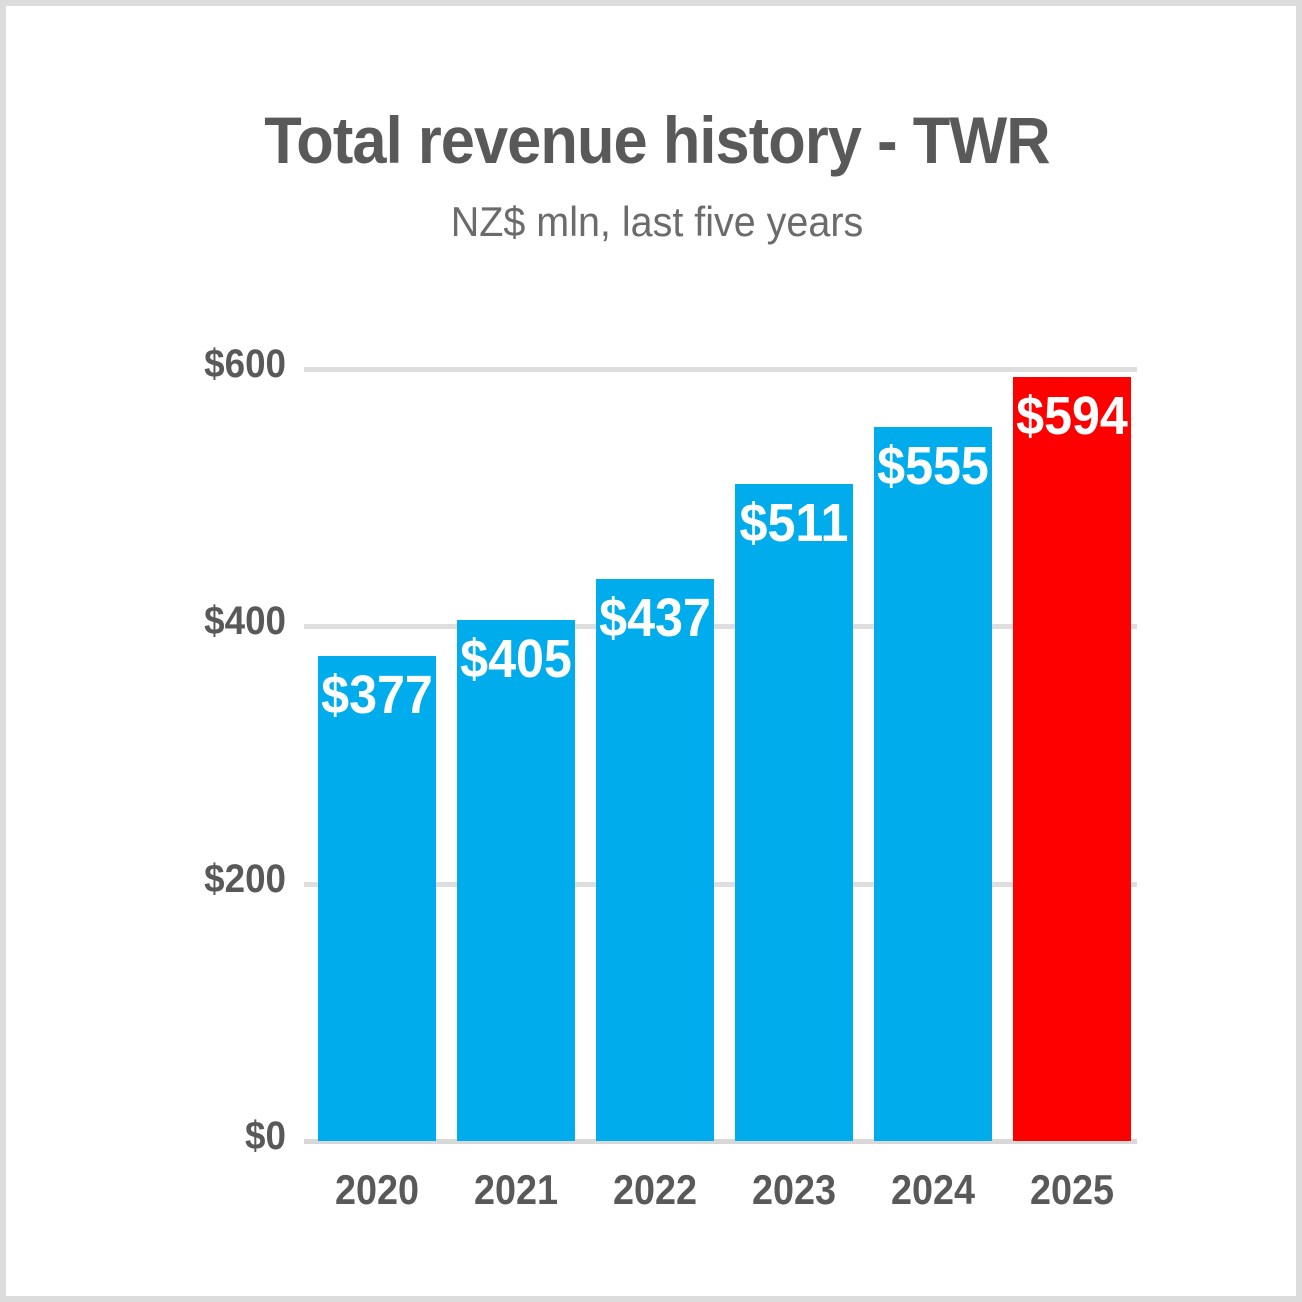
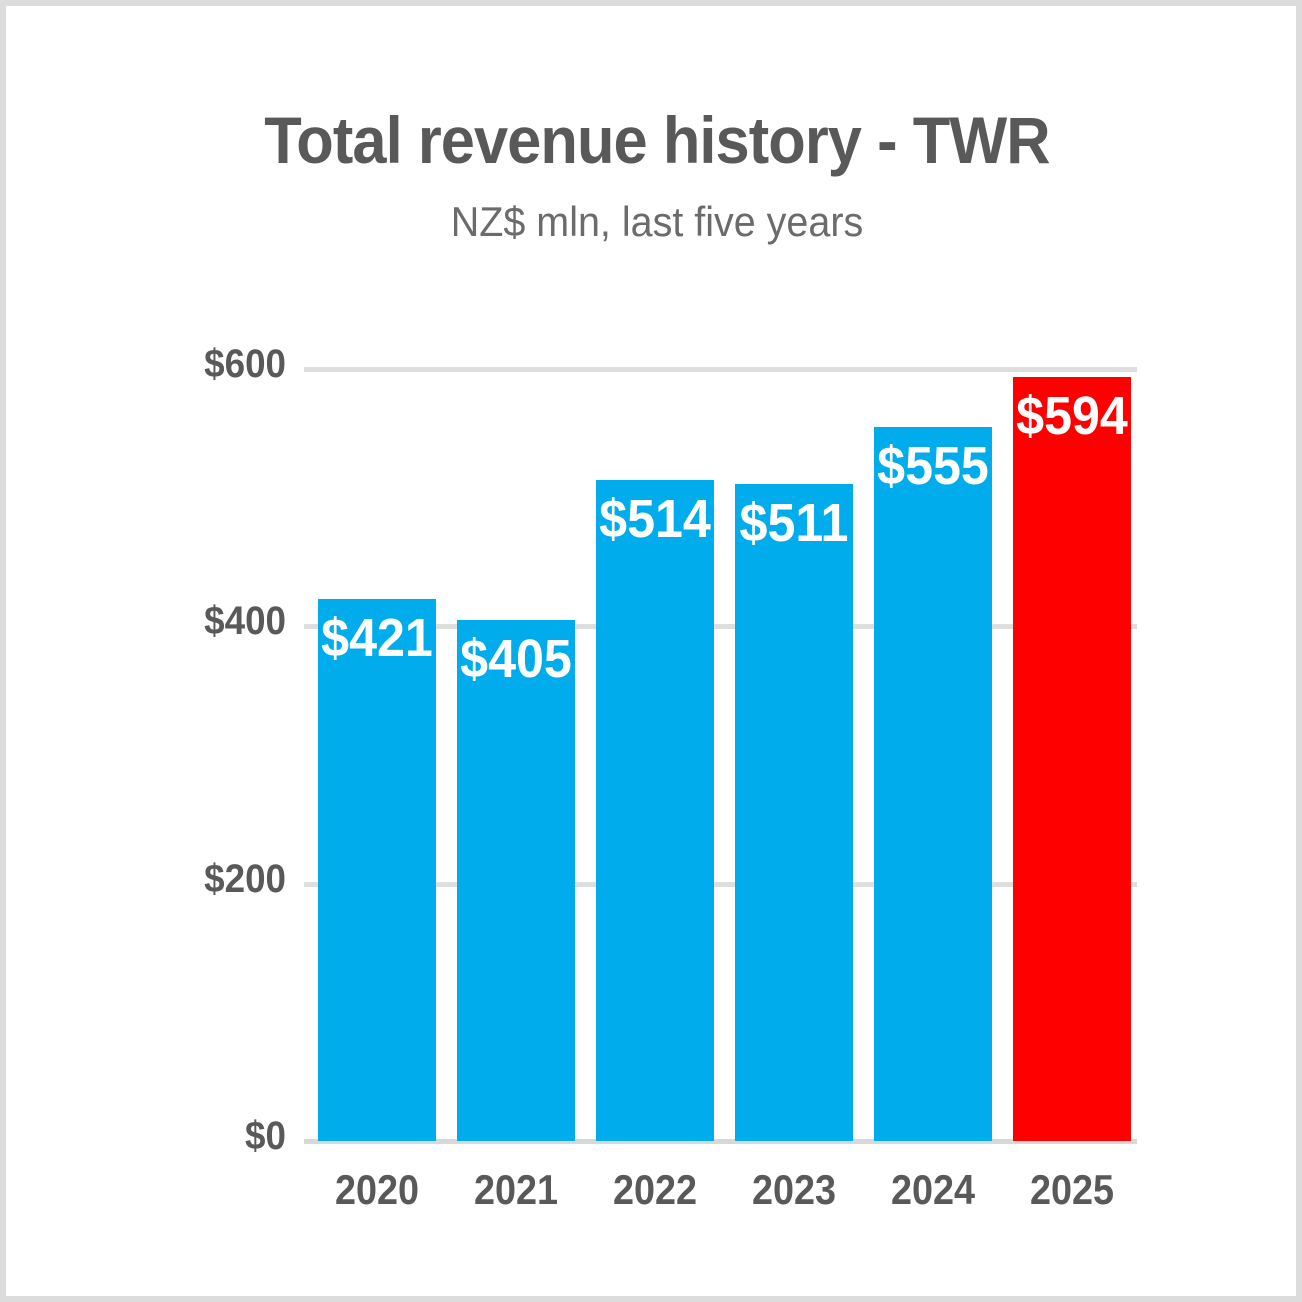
2020: $377 -> $421
2022: $437 -> $514
